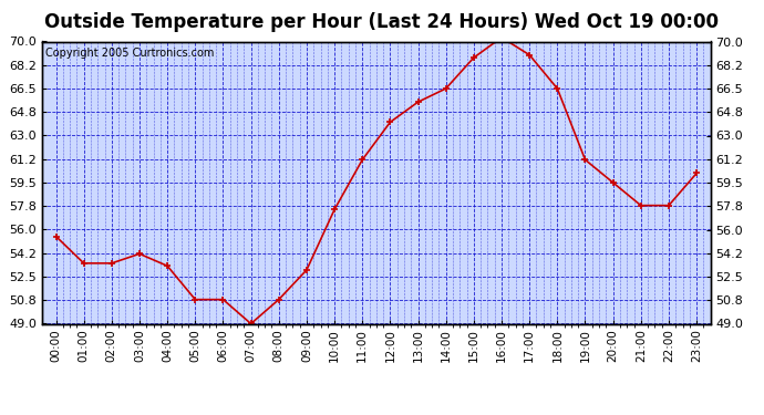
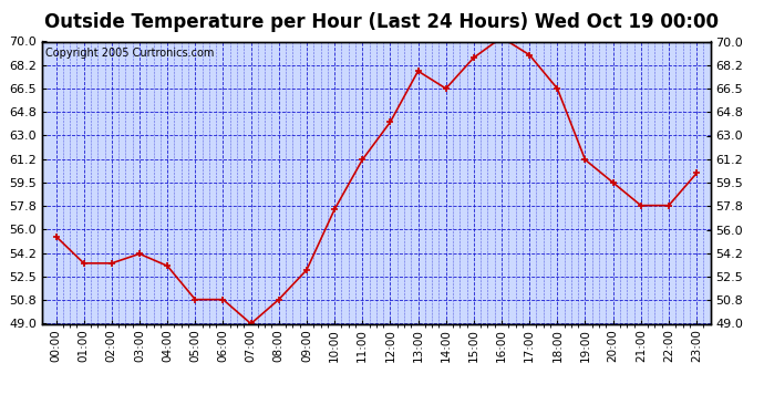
13:00: 65.5 -> 67.8
